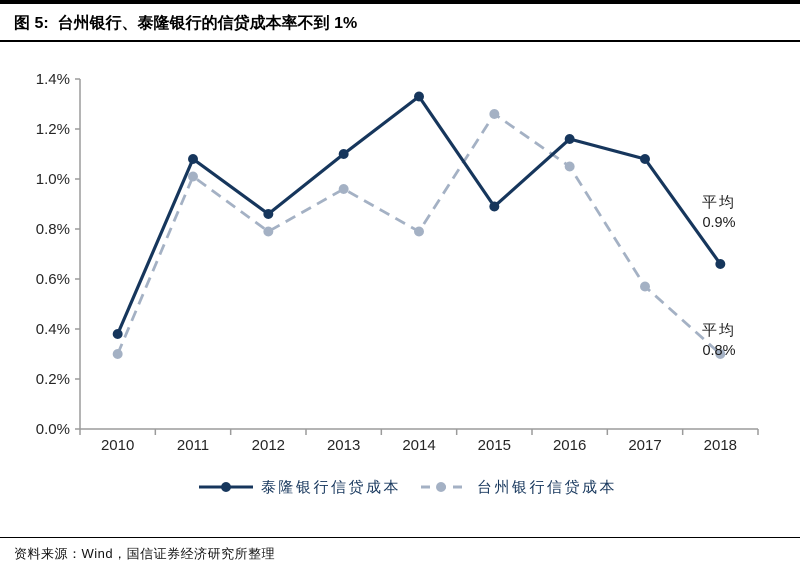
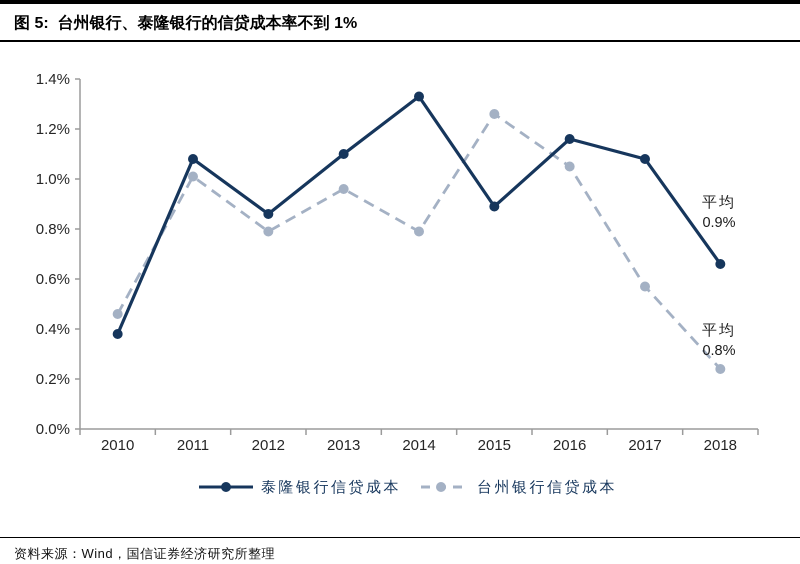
台州银行信贷成本/2010: 0.30% -> 0.46%
台州银行信贷成本/2018: 0.30% -> 0.24%
